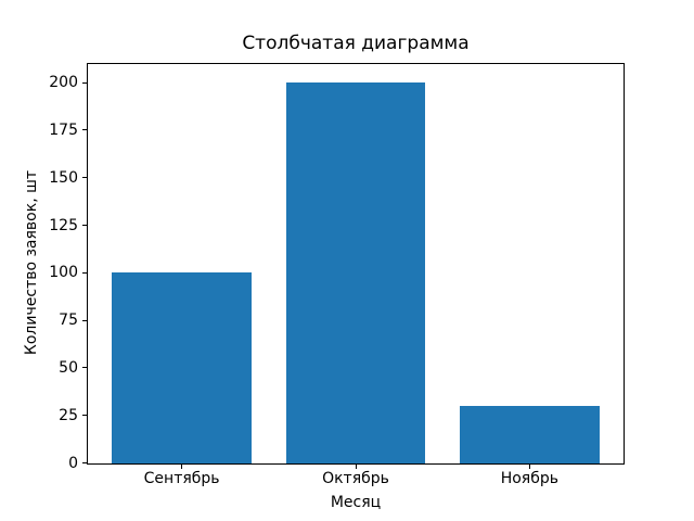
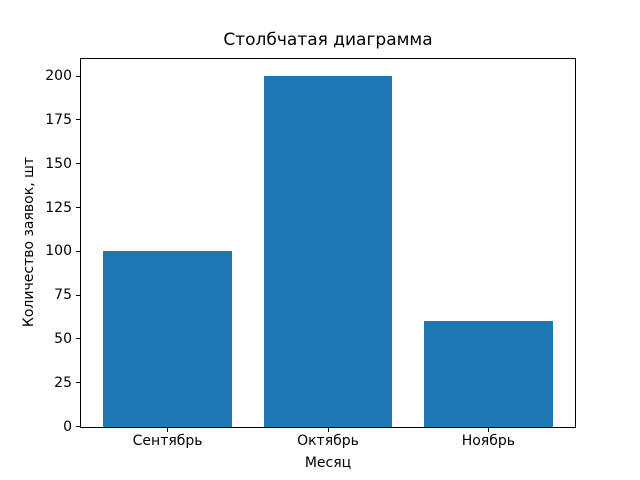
Ноябрь: 30 -> 60
